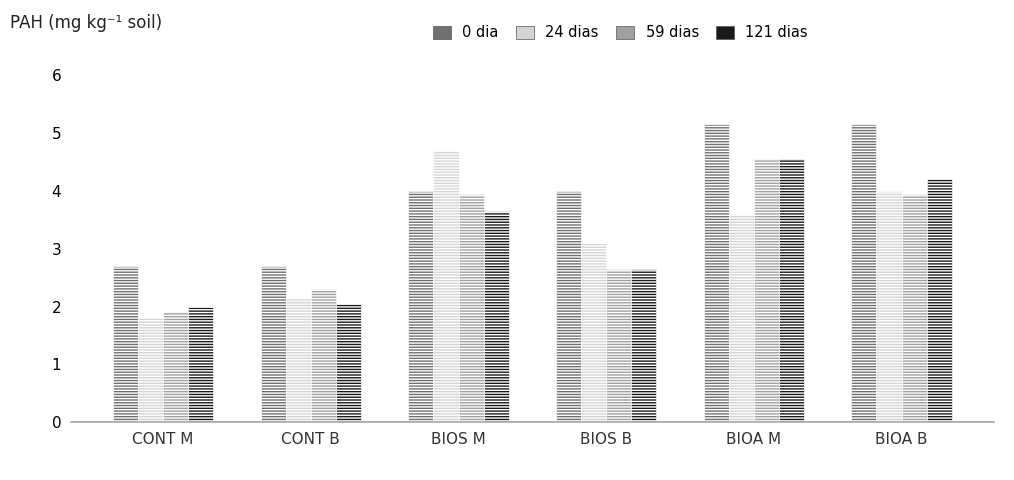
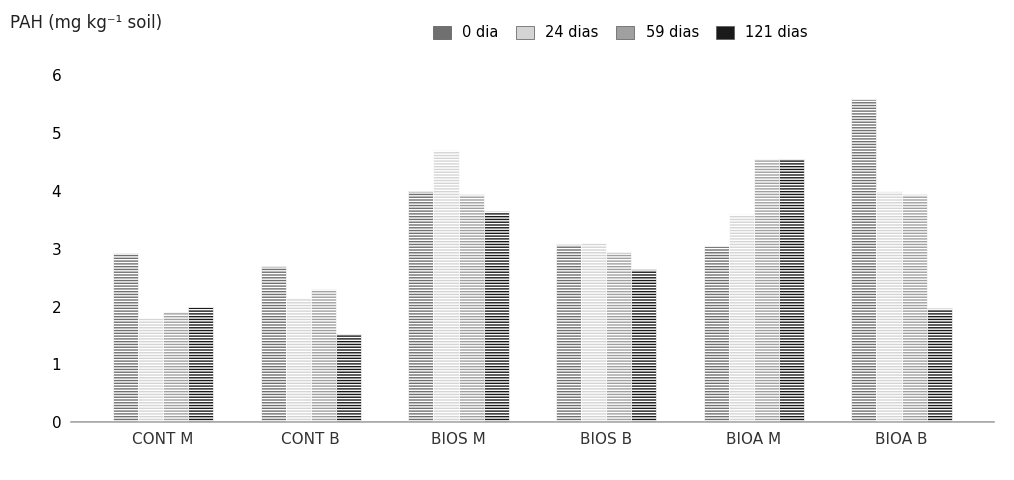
0 dia/CONT M: 2.70 -> 2.92
121 dias/CONT B: 2.05 -> 1.52
0 dia/BIOS B: 4.00 -> 3.08
59 dias/BIOS B: 2.65 -> 2.94
0 dia/BIOA M: 5.15 -> 3.04
0 dia/BIOA B: 5.15 -> 5.58
121 dias/BIOA B: 4.20 -> 1.98
